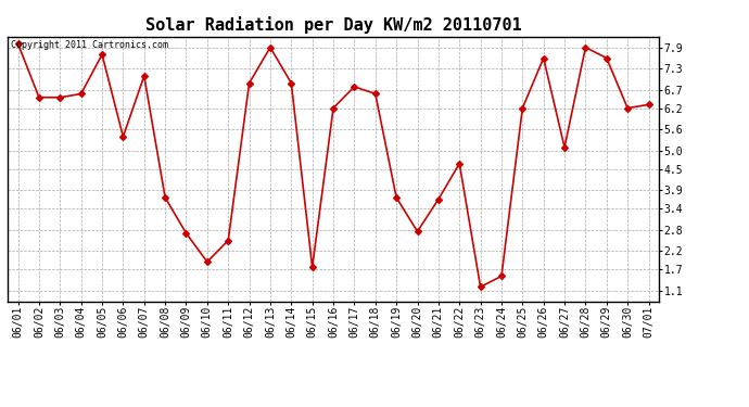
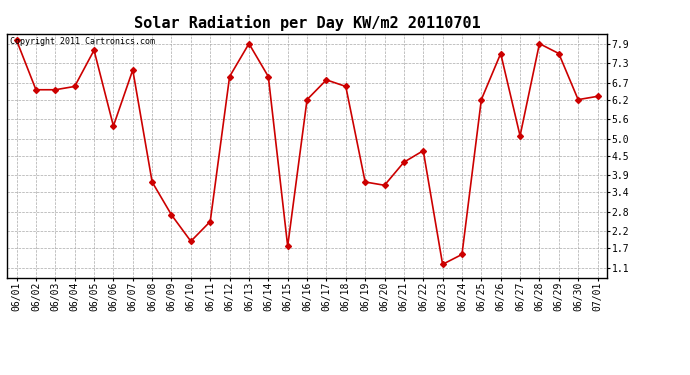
06/20: 2.75 -> 3.60
06/21: 3.65 -> 4.30
